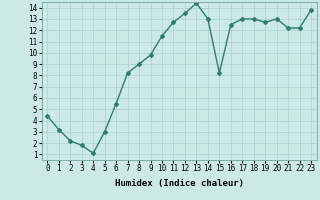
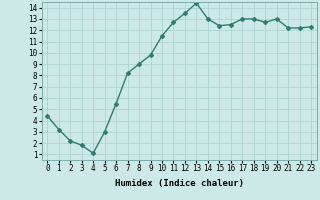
15: 8.2 -> 12.4
23: 13.8 -> 12.3
